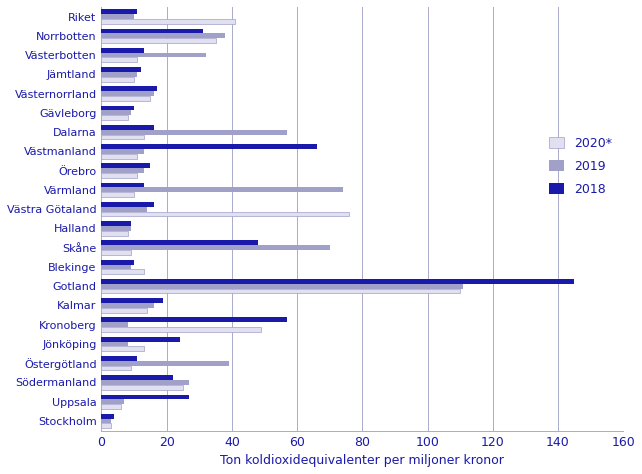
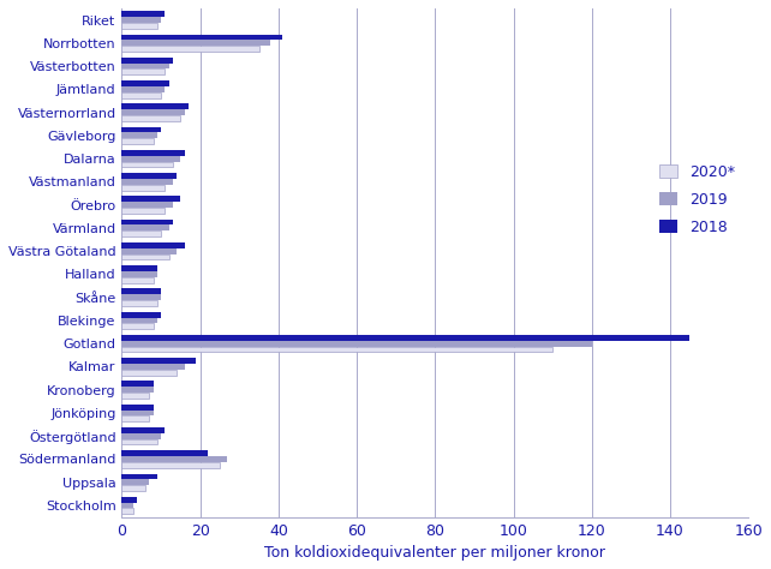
2020*/Riket: 41 -> 9
2018/Norrbotten: 31 -> 41
2019/Västerbotten: 32 -> 12
2019/Dalarna: 57 -> 15
2018/Västmanland: 66 -> 14
2019/Värmland: 74 -> 12
2020*/Västra Götaland: 76 -> 12
2018/Skåne: 48 -> 10
2019/Skåne: 70 -> 10
2020*/Blekinge: 13 -> 8
2019/Gotland: 111 -> 120
2018/Kronoberg: 57 -> 8
2020*/Kronoberg: 49 -> 7
2018/Jönköping: 24 -> 8
2020*/Jönköping: 13 -> 7
2019/Östergötland: 39 -> 10
2018/Uppsala: 27 -> 9
